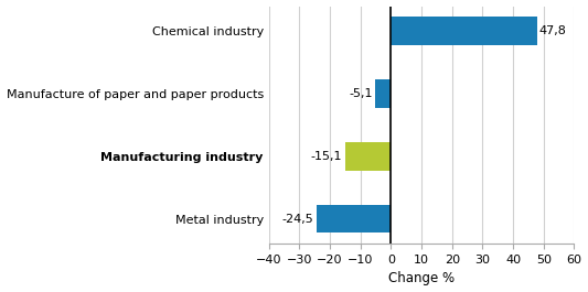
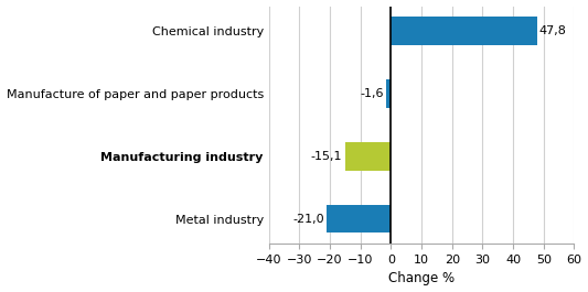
Manufacture of paper and paper products: -5,1 -> -1,6
Metal industry: -24,5 -> -21,0
